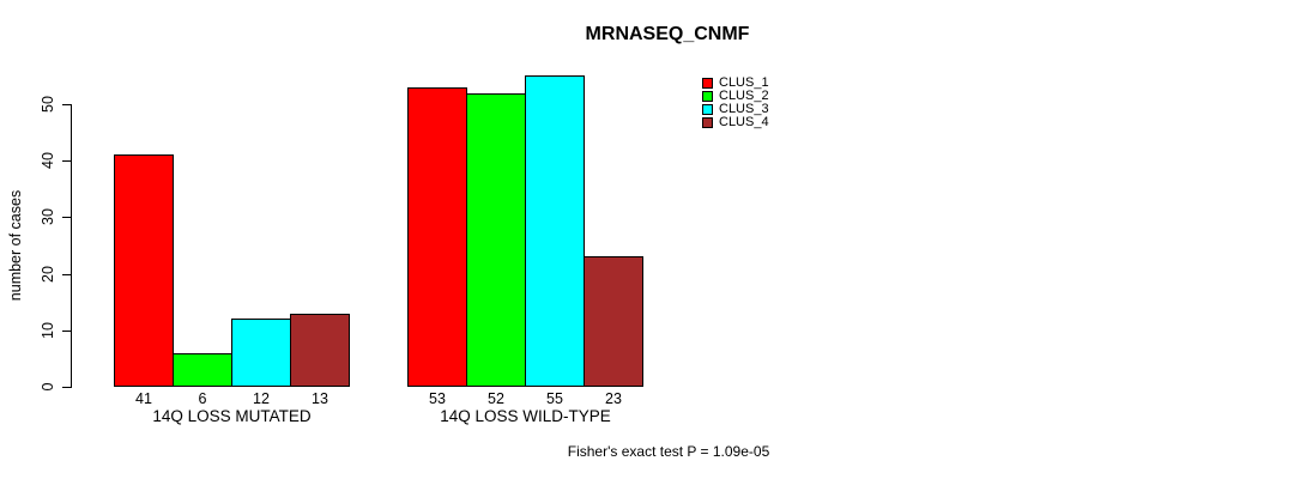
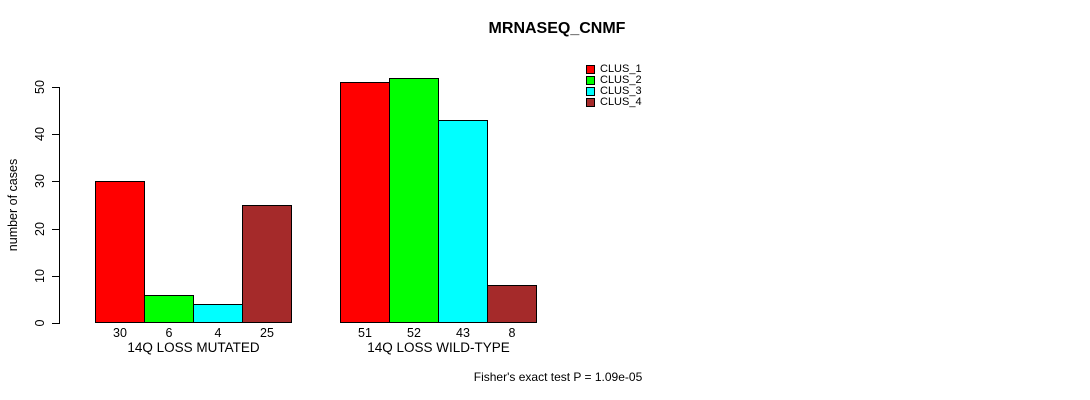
CLUS_1/14Q LOSS MUTATED: 41 -> 30
CLUS_3/14Q LOSS MUTATED: 12 -> 4
CLUS_4/14Q LOSS MUTATED: 13 -> 25
CLUS_1/14Q LOSS WILD-TYPE: 53 -> 51
CLUS_3/14Q LOSS WILD-TYPE: 55 -> 43
CLUS_4/14Q LOSS WILD-TYPE: 23 -> 8
